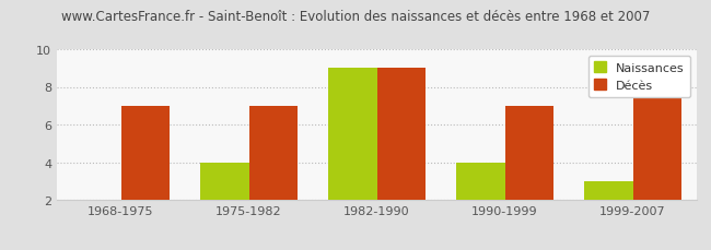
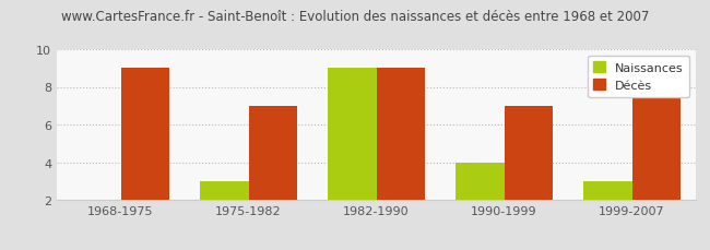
Décès/1968-1975: 7.0 -> 9.0
Naissances/1975-1982: 4 -> 3
